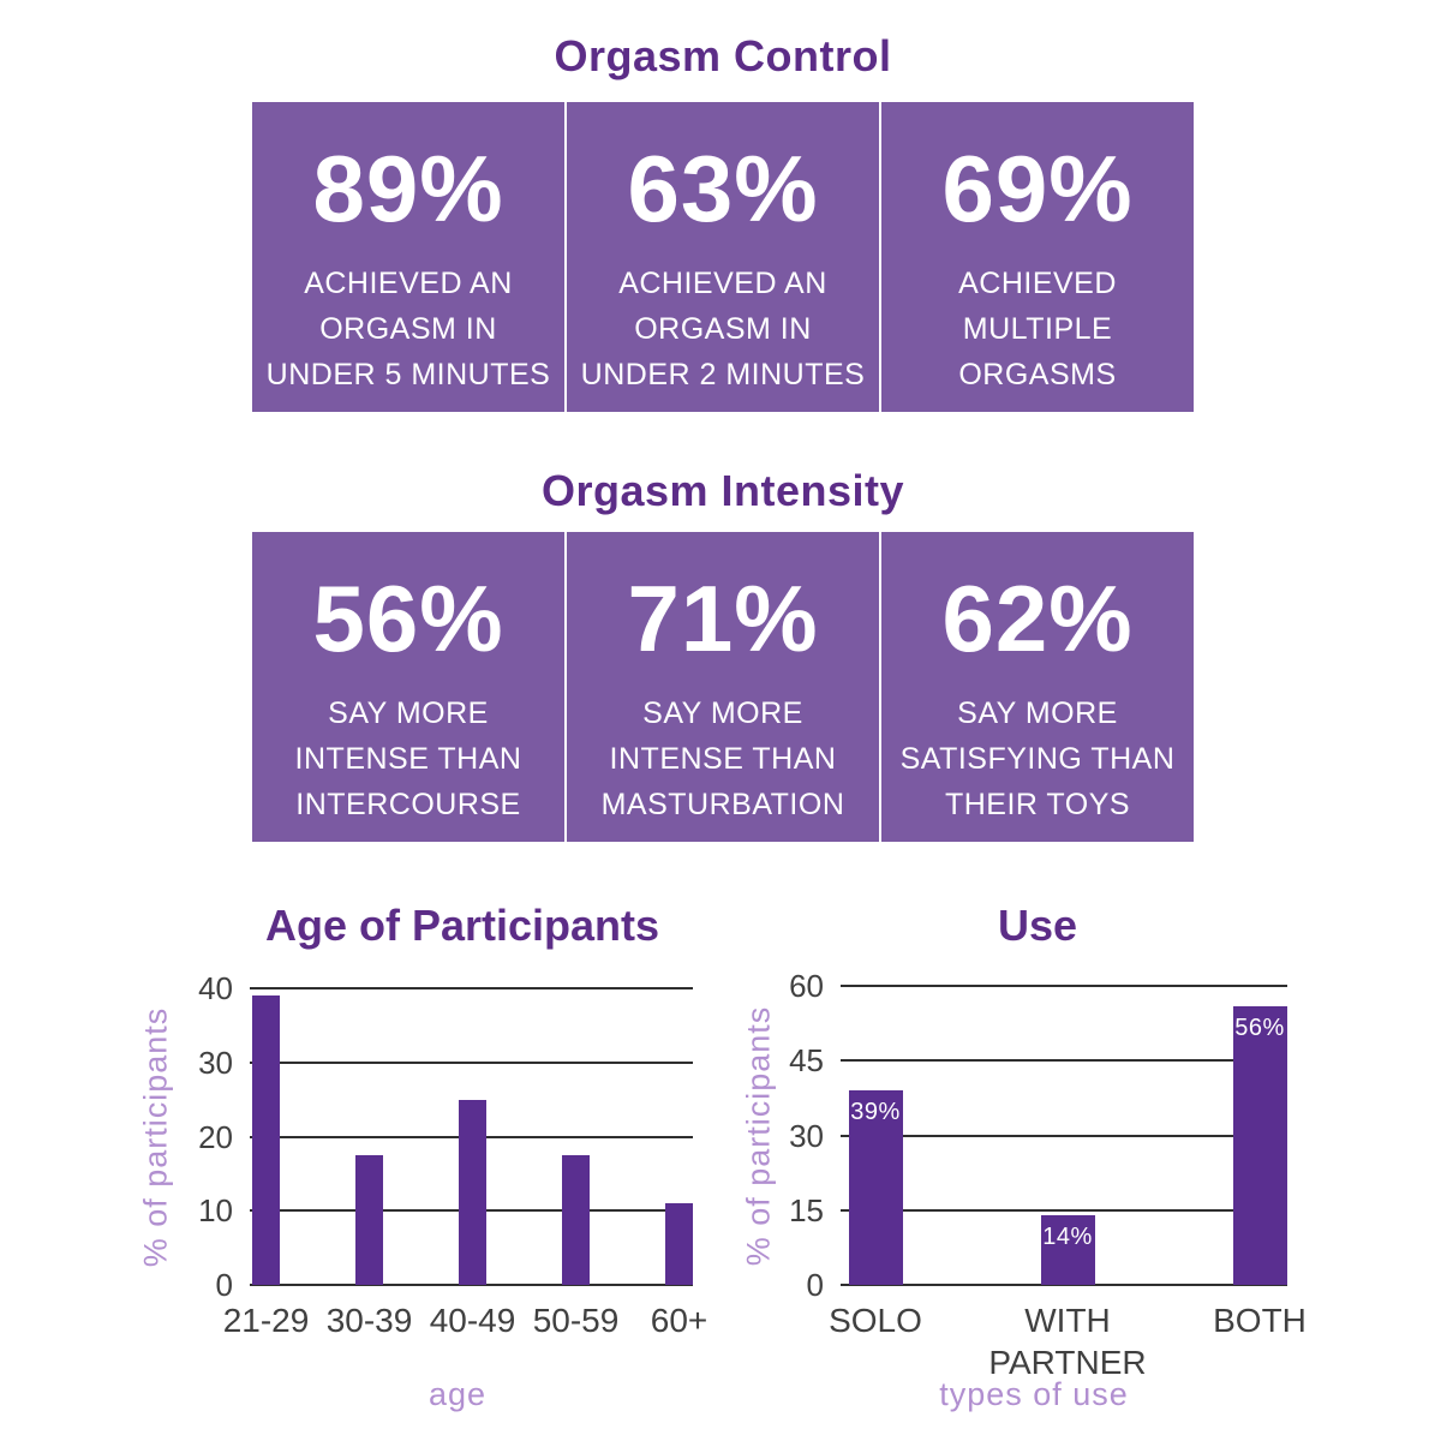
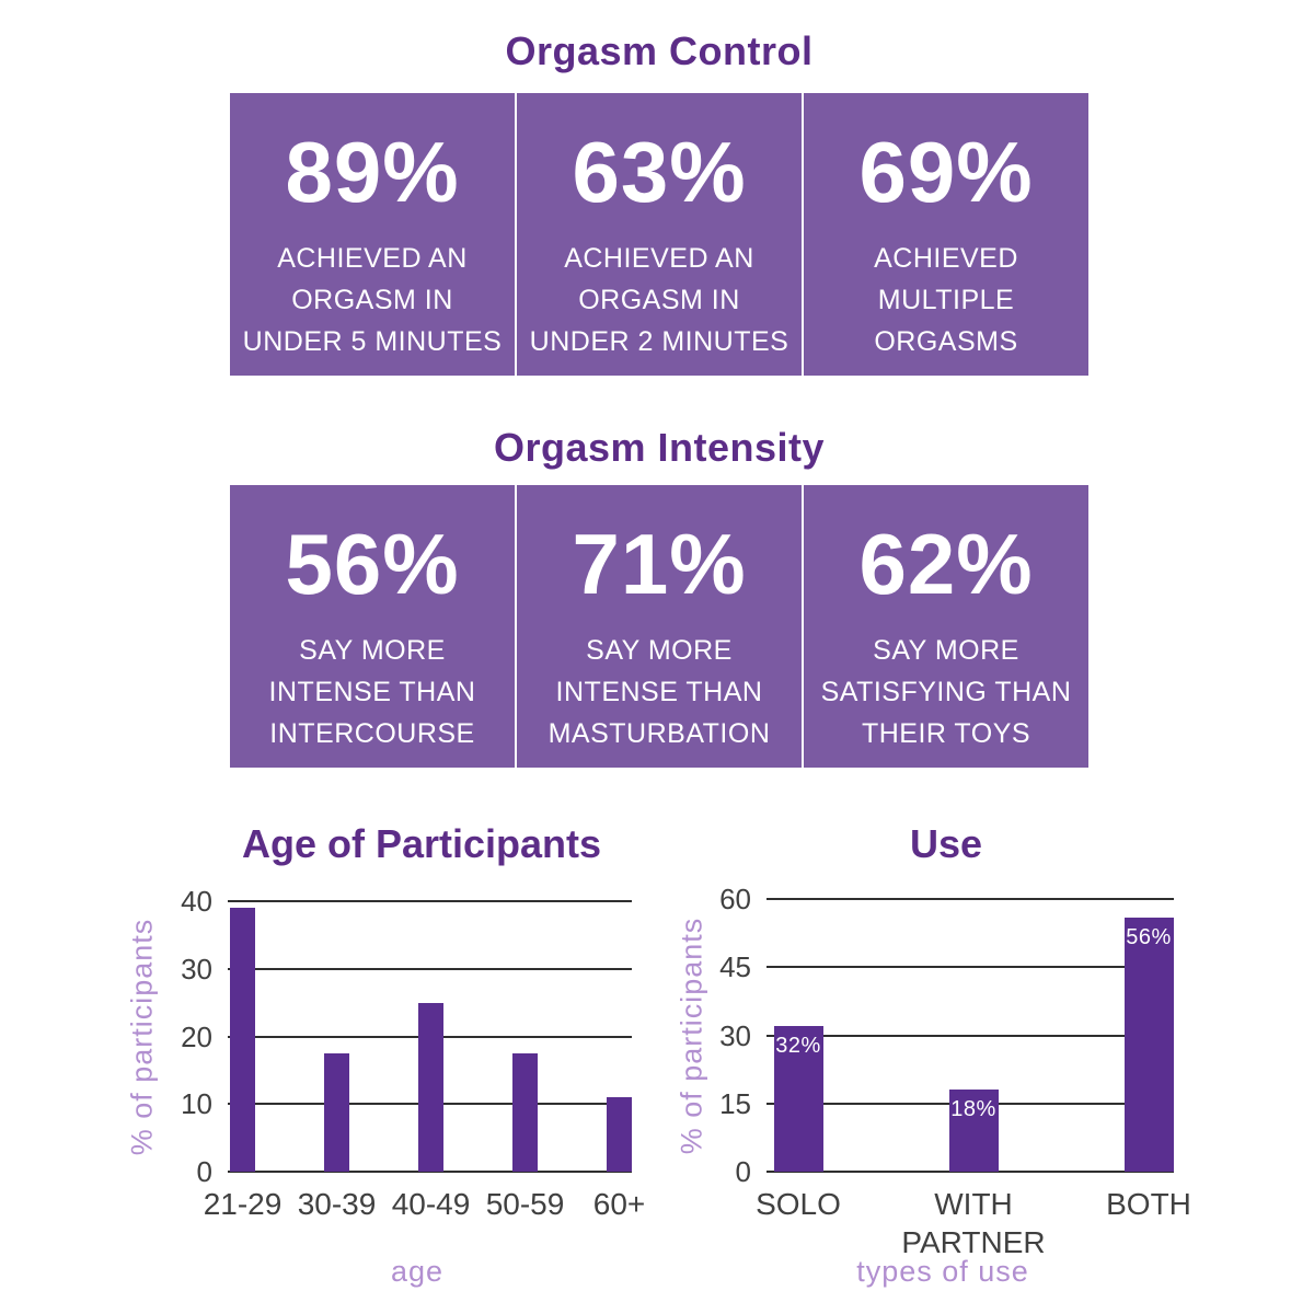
Use/SOLO: 39% -> 32%
Use/WITH PARTNER: 14% -> 18%
